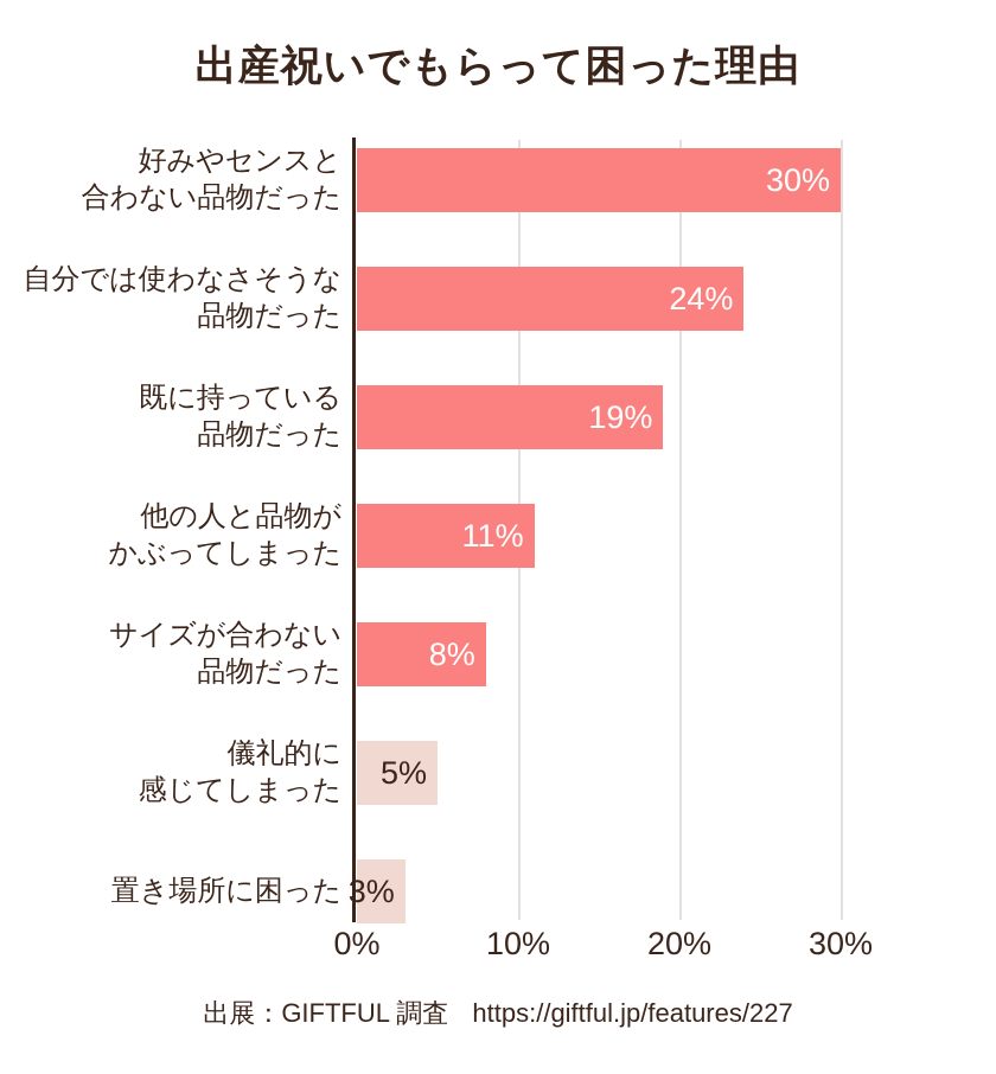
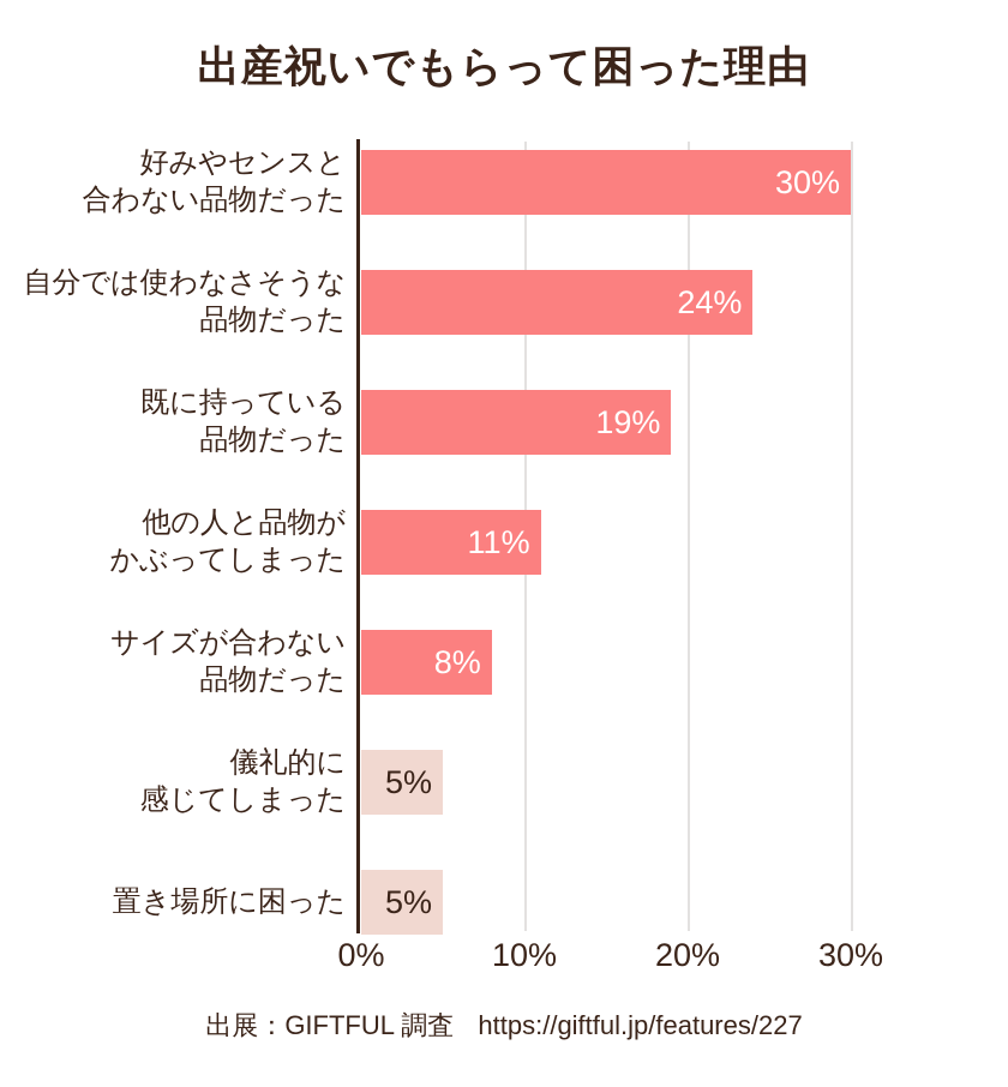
置き場所に困った: 3% -> 5%
